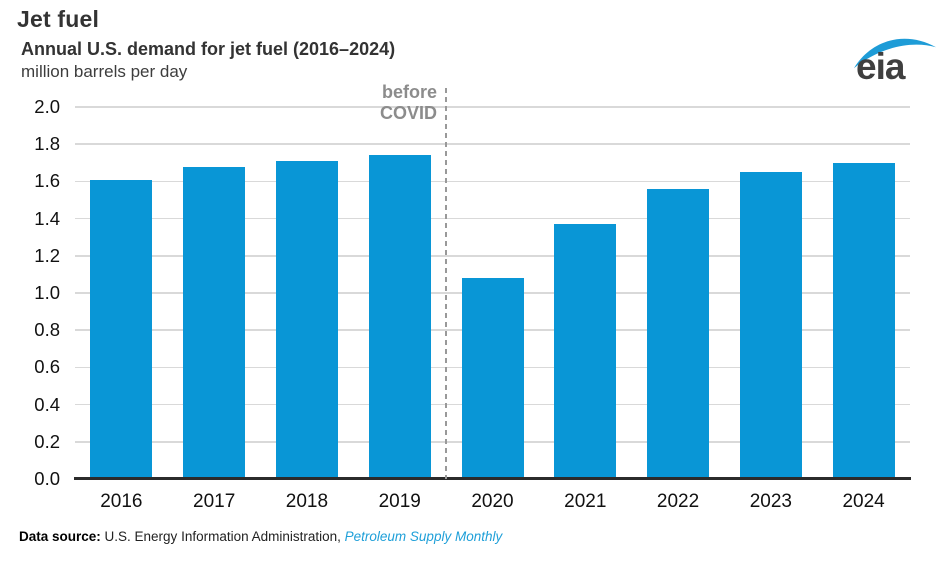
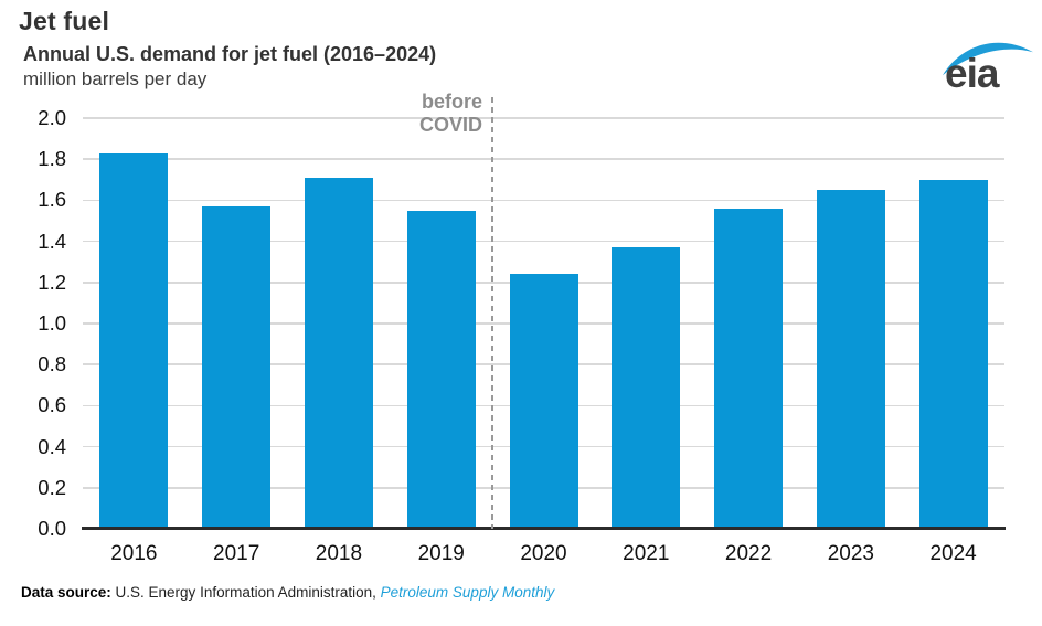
2016: 1.61 -> 1.83
2017: 1.68 -> 1.57
2019: 1.74 -> 1.55
2020: 1.08 -> 1.24
